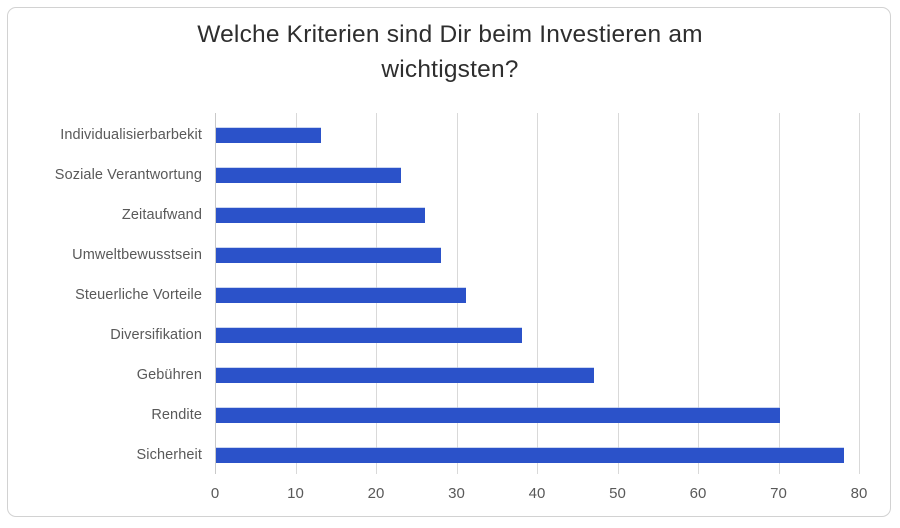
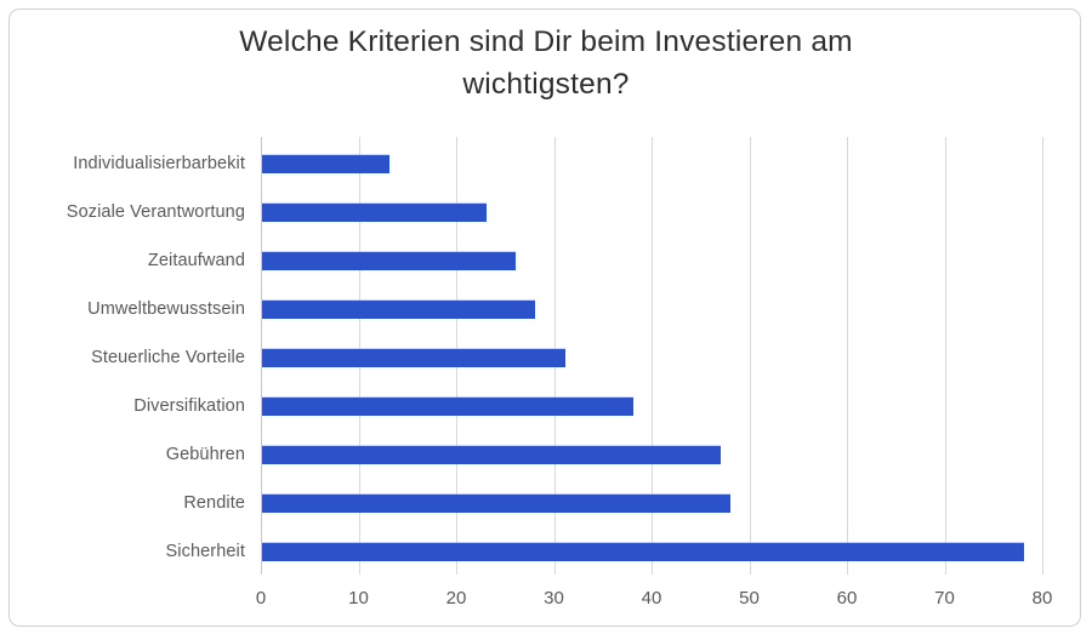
Rendite: 70 -> 48
